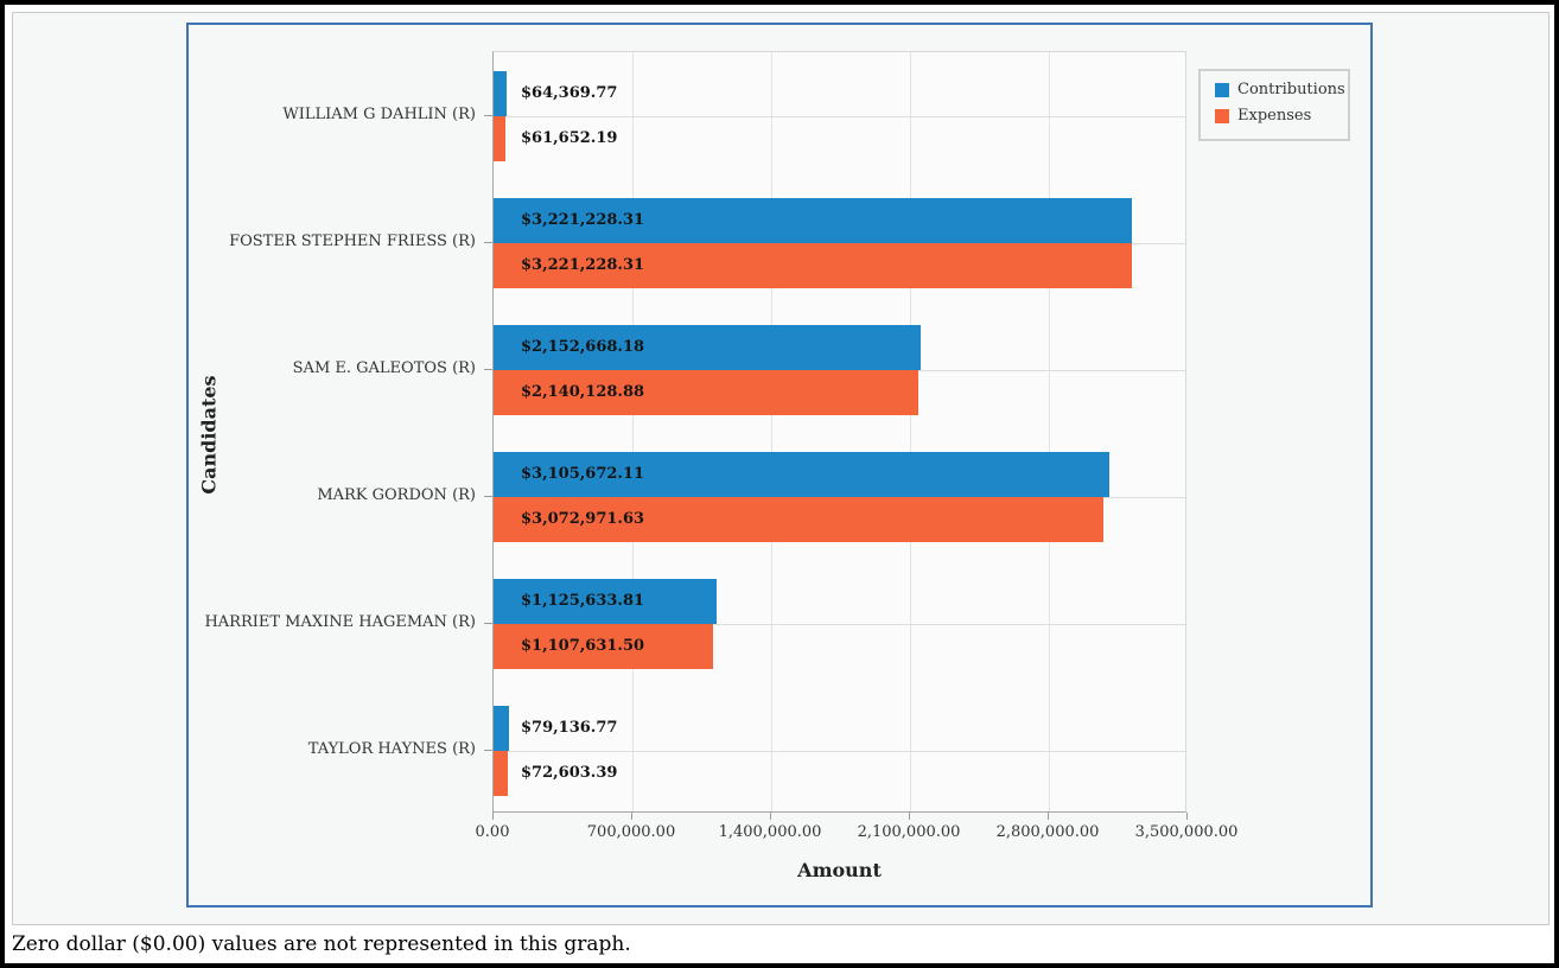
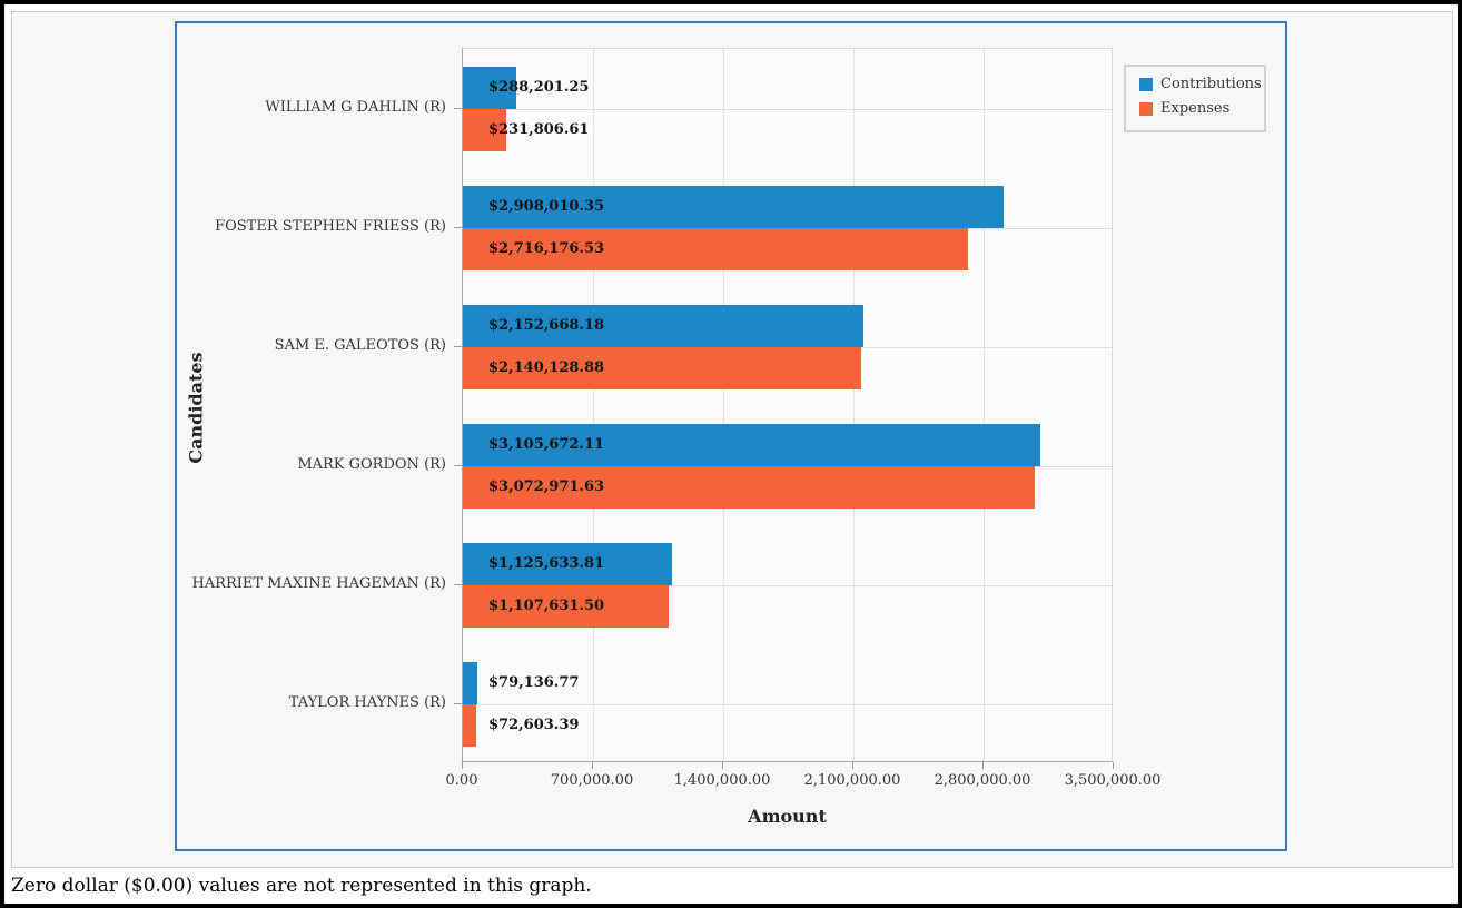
Contributions/WILLIAM G DAHLIN (R): $64,369.77 -> $288,201.25
Expenses/WILLIAM G DAHLIN (R): $61,652.19 -> $231,806.61
Contributions/FOSTER STEPHEN FRIESS (R): $3,221,228.31 -> $2,908,010.35
Expenses/FOSTER STEPHEN FRIESS (R): $3,221,228.31 -> $2,716,176.53
